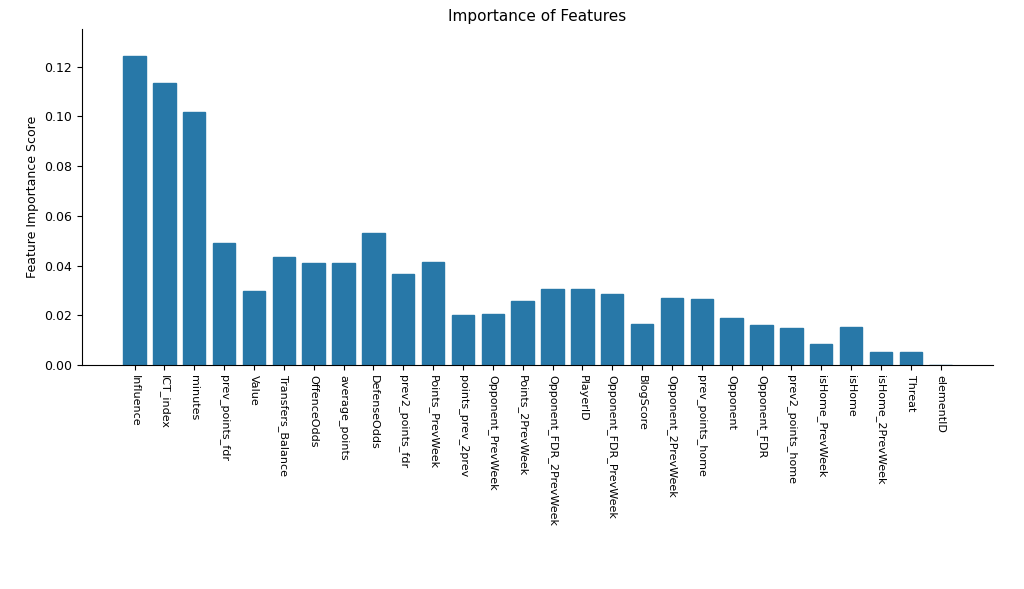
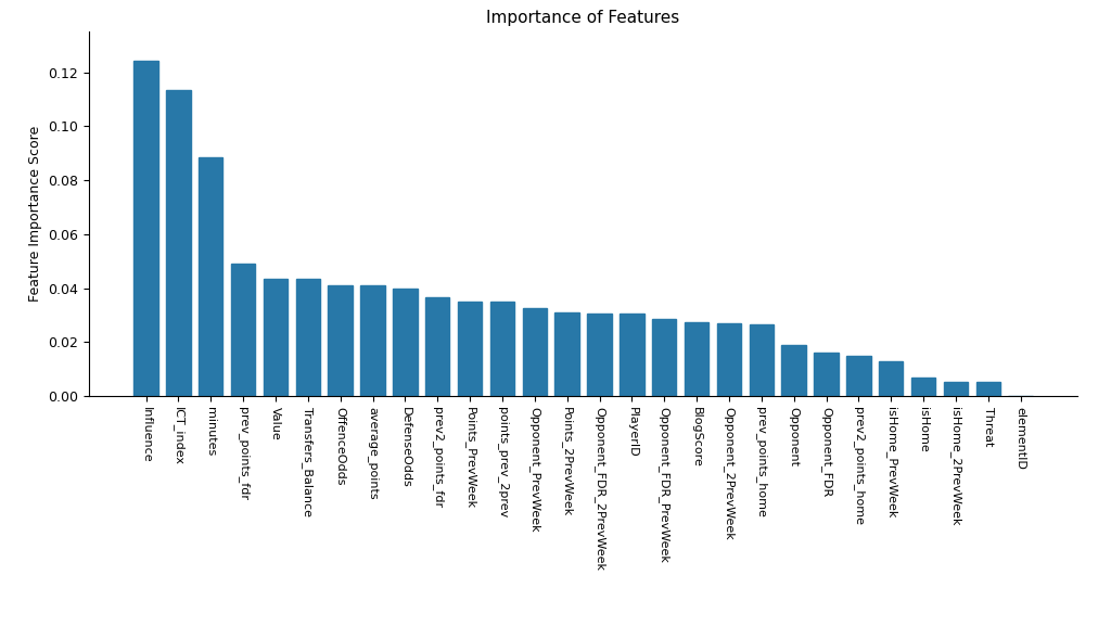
minutes: 0.1020 -> 0.0885
Value: 0.0300 -> 0.0435
DefenseOdds: 0.0530 -> 0.0400
Points_PrevWeek: 0.0415 -> 0.0350
points_prev_2prev: 0.0200 -> 0.0350
Opponent_PrevWeek: 0.0205 -> 0.0325
Points_2PrevWeek: 0.0260 -> 0.0310
BlogScore: 0.0165 -> 0.0275
isHome_PrevWeek: 0.0085 -> 0.0130
isHome: 0.0155 -> 0.0070
